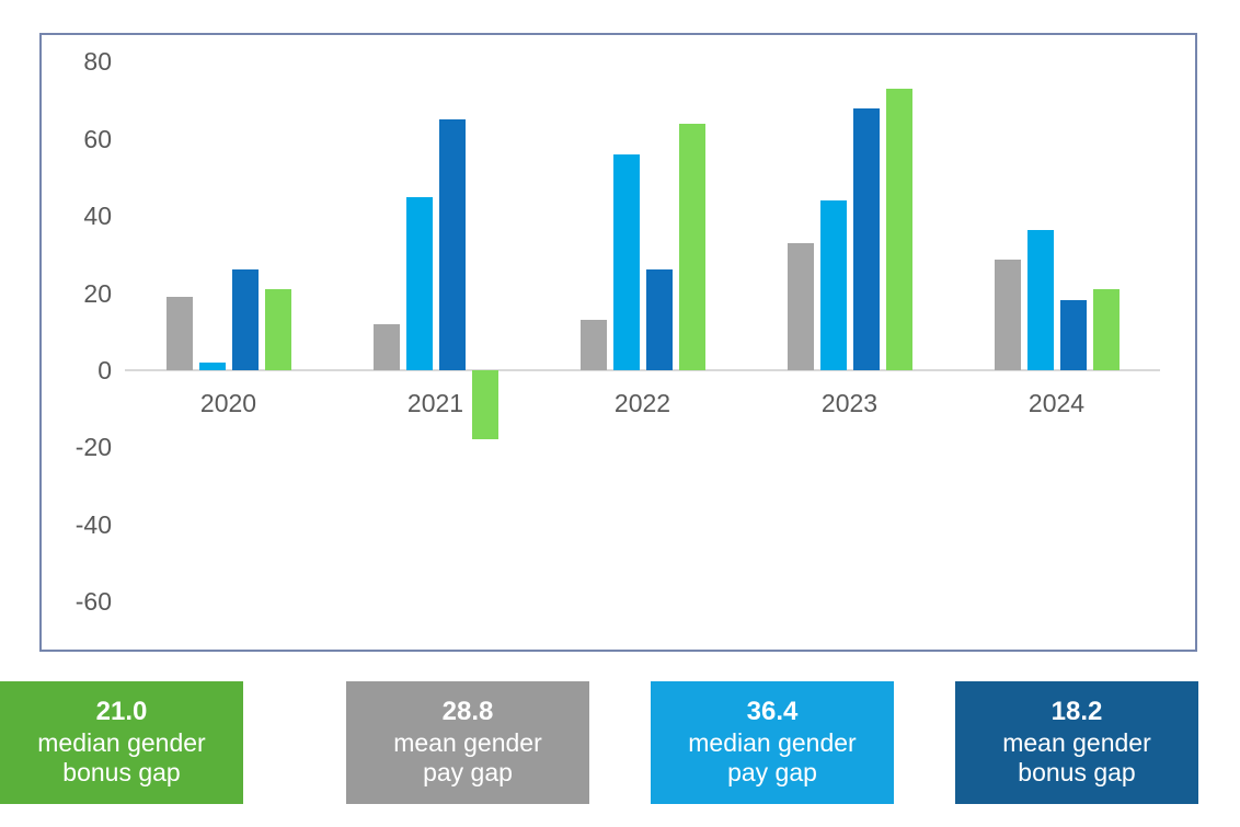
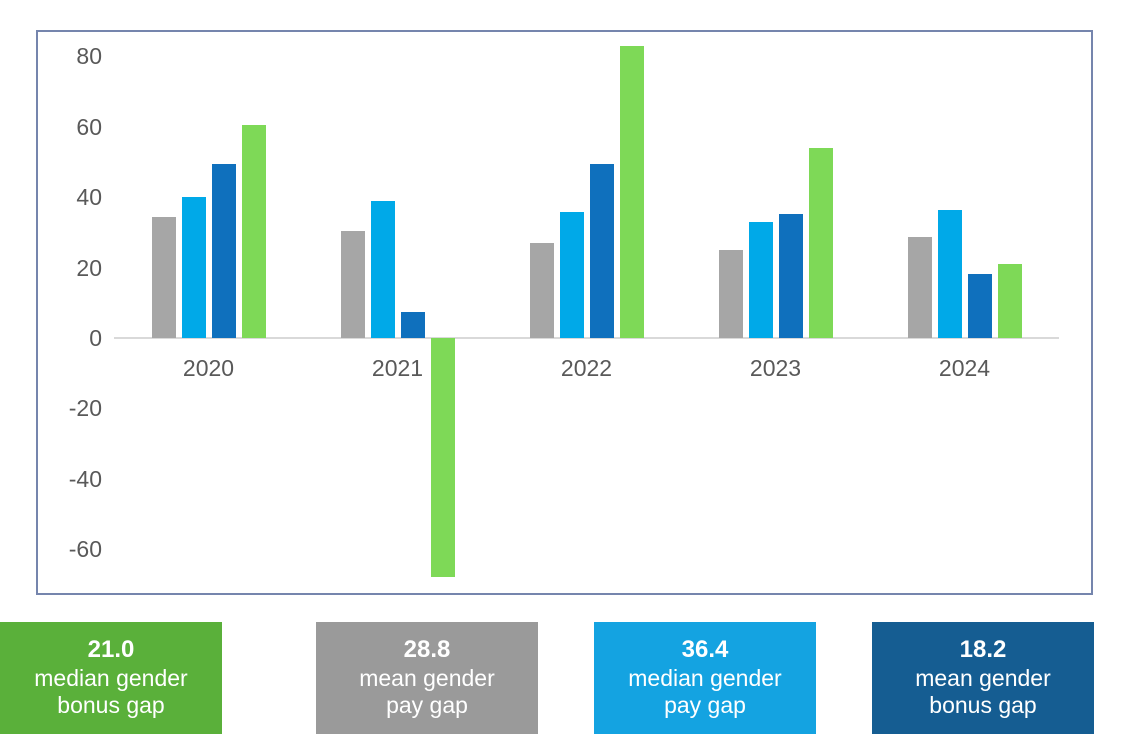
mean gender pay gap/2020: 19 -> 34
median gender pay gap/2020: 2 -> 40
mean gender bonus gap/2020: 26 -> 50
median gender bonus gap/2020: 21 -> 60
mean gender pay gap/2021: 12 -> 30
median gender pay gap/2021: 45 -> 39
mean gender bonus gap/2021: 65 -> 8
median gender bonus gap/2021: -18 -> -68
mean gender pay gap/2022: 13 -> 27
median gender pay gap/2022: 56 -> 36
mean gender bonus gap/2022: 26 -> 50
median gender bonus gap/2022: 64 -> 83
mean gender pay gap/2023: 33 -> 25
median gender pay gap/2023: 44 -> 33
mean gender bonus gap/2023: 68 -> 35
median gender bonus gap/2023: 73 -> 54
